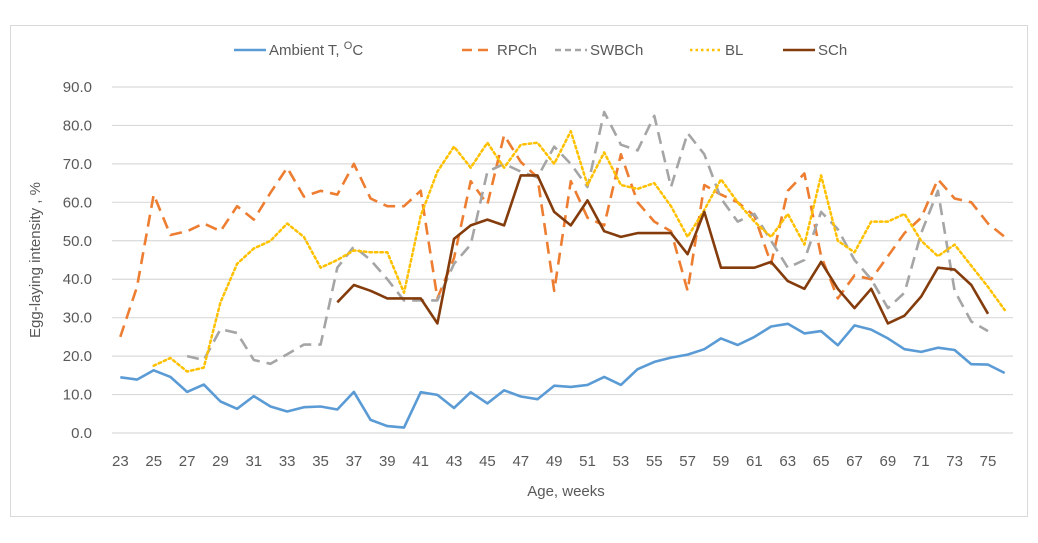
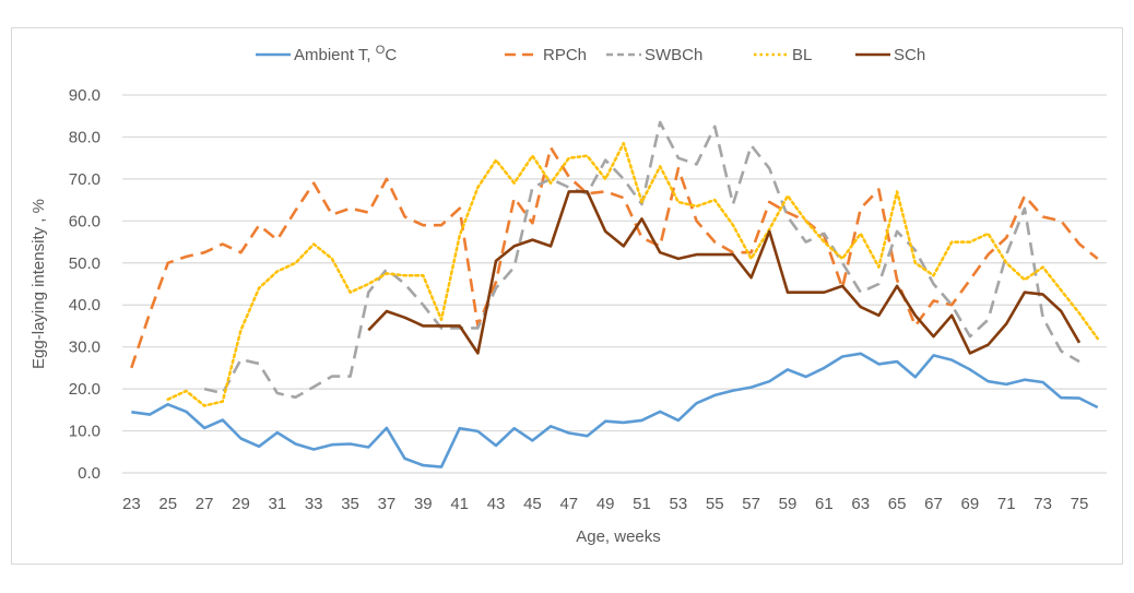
RPCh/25: 62 -> 50
RPCh/49: 37 -> 67
RPCh/57: 37 -> 52
